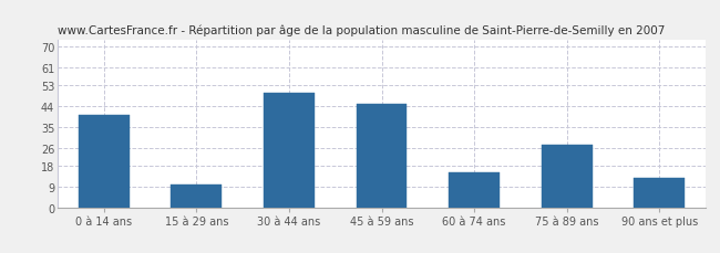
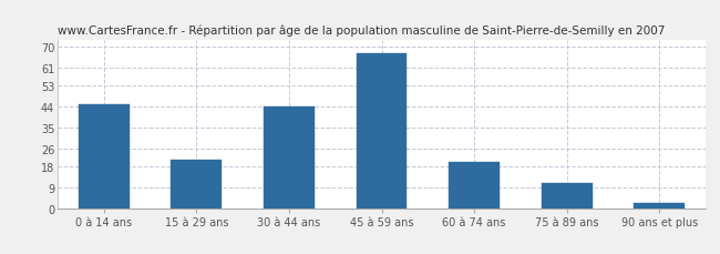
0 à 14 ans: 40 -> 45
15 à 29 ans: 10 -> 21
30 à 44 ans: 50 -> 44
45 à 59 ans: 45 -> 67
60 à 74 ans: 15 -> 20
75 à 89 ans: 27 -> 11
90 ans et plus: 13 -> 2
